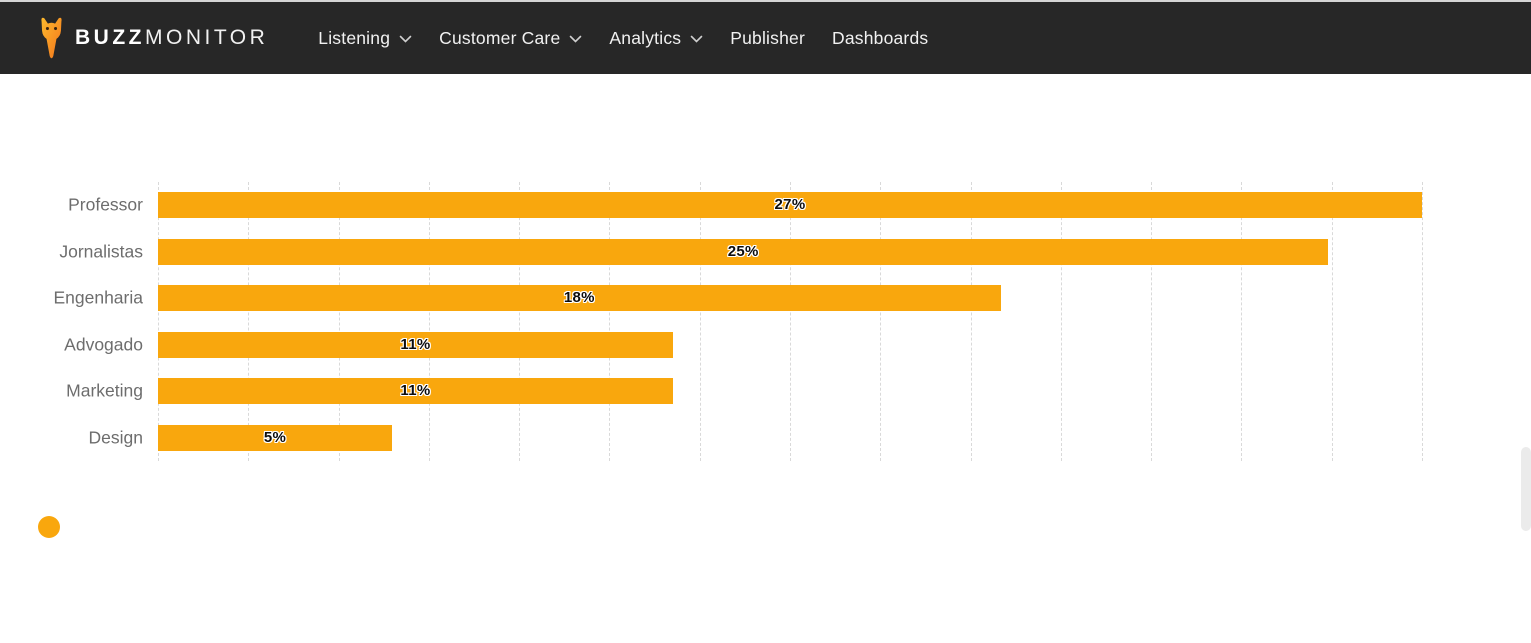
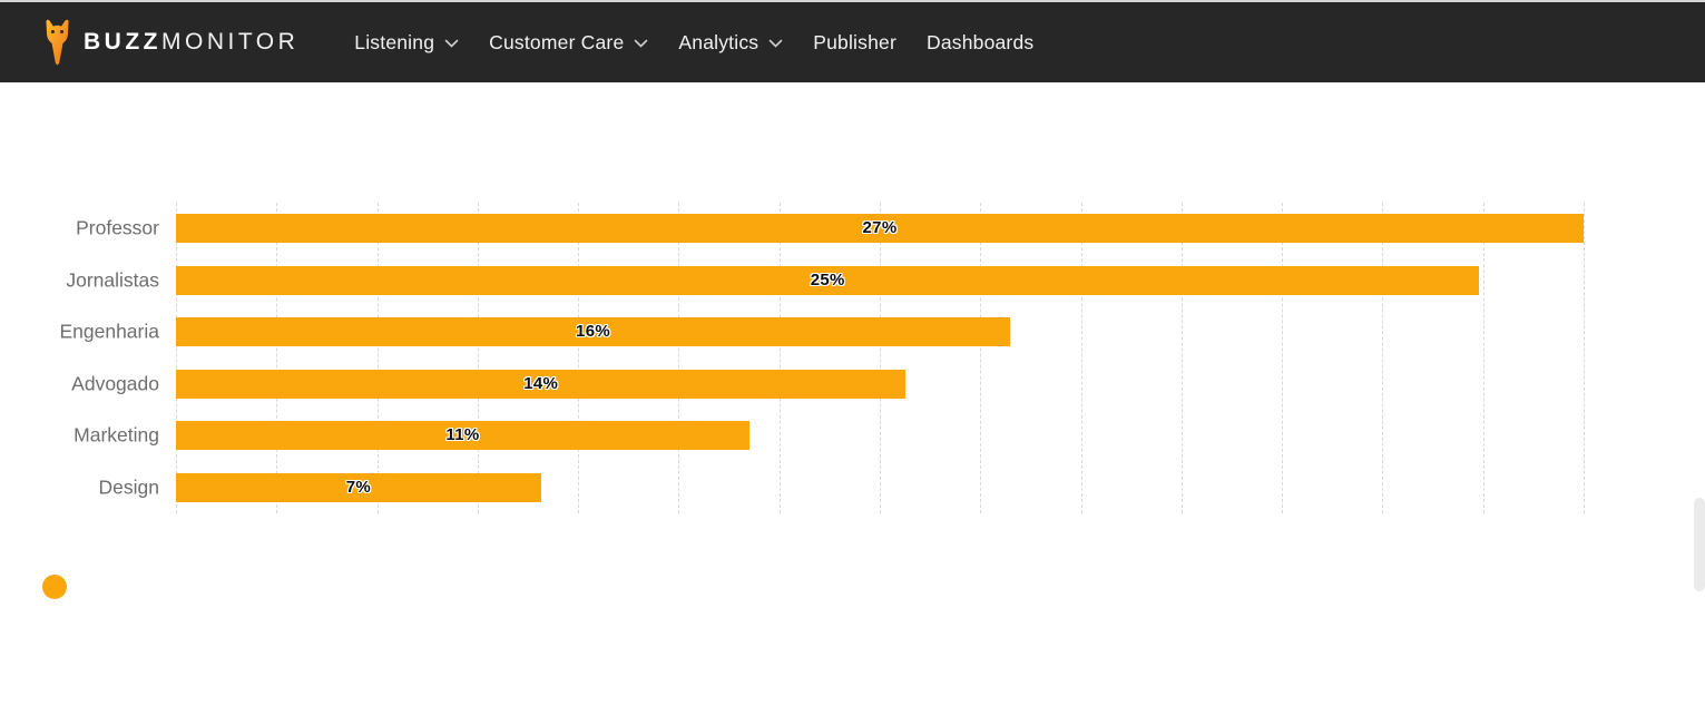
Engenharia: 18% -> 16%
Advogado: 11% -> 14%
Design: 5% -> 7%
